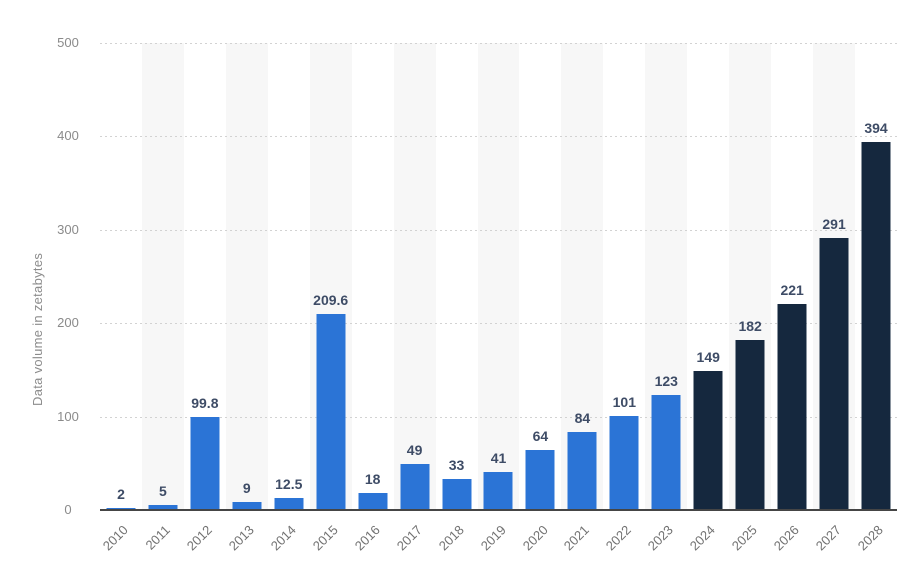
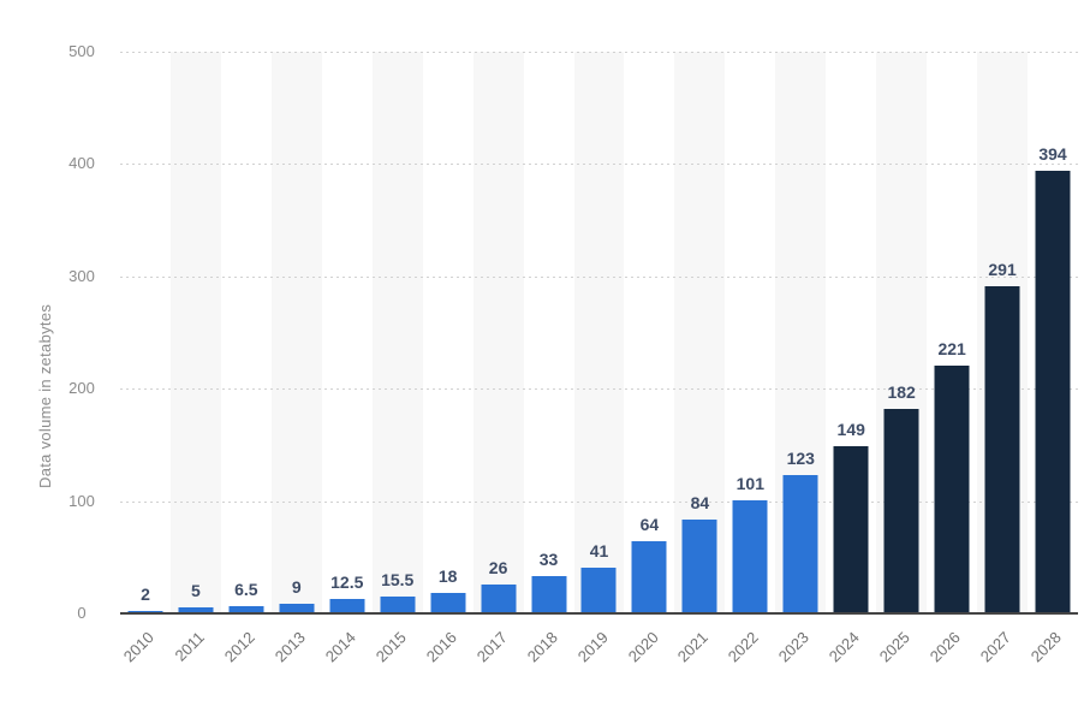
2012: 99.8 -> 6.5
2015: 209.6 -> 15.5
2017: 49 -> 26
